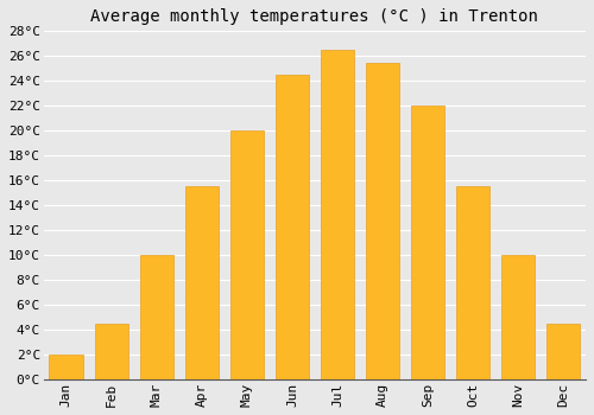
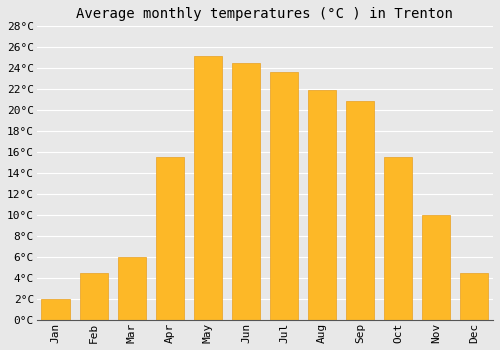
Mar: 10.0°C -> 6.0°C
May: 20.0°C -> 25.2°C
Jul: 26.5°C -> 23.6°C
Aug: 25.5°C -> 21.9°C
Sep: 22.0°C -> 20.9°C
